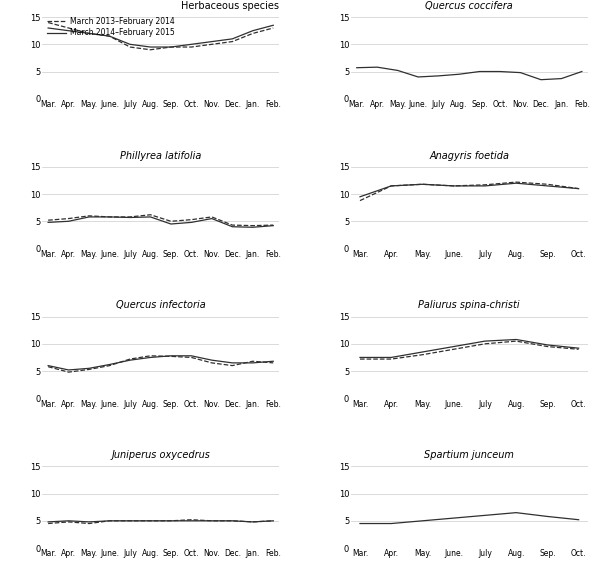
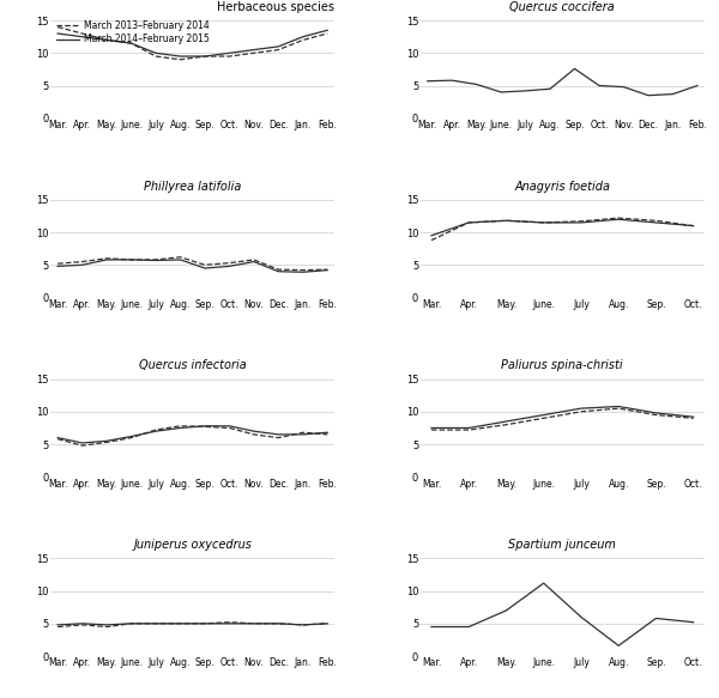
Quercus coccifera/Sep.: 5.0 -> 7.6
Spartium junceum/May.: 5.0 -> 7.0
Spartium junceum/June.: 5.5 -> 11.2
Spartium junceum/Aug.: 6.5 -> 1.6
